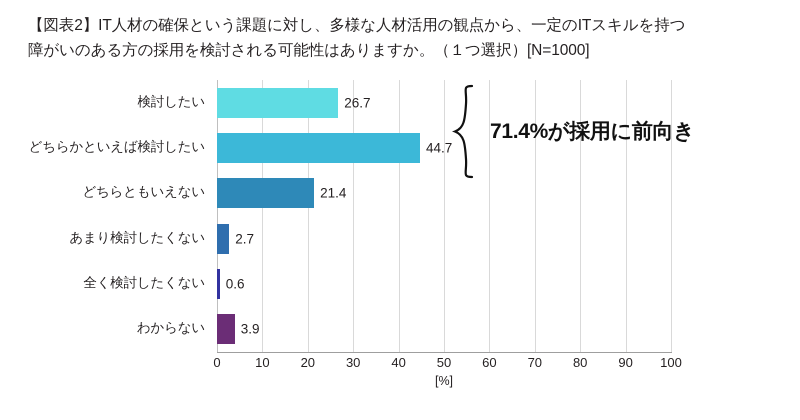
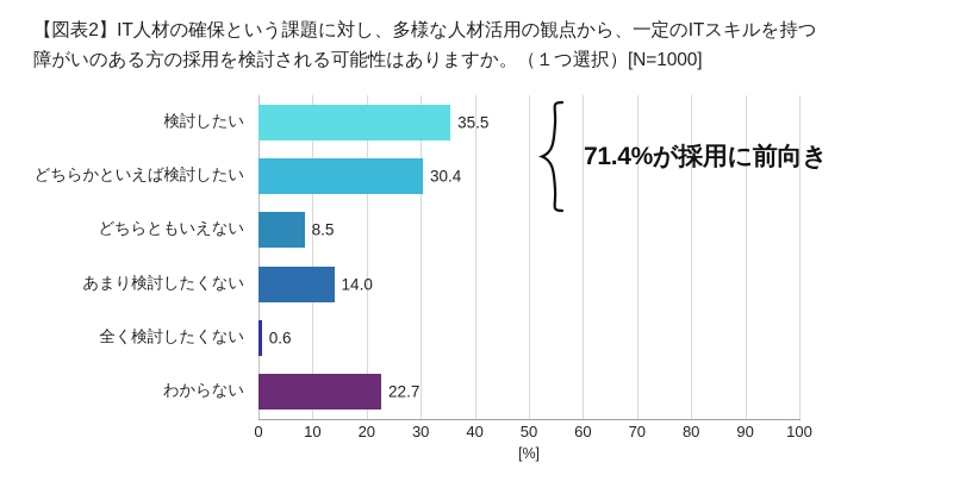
検討したい: 26.7 -> 35.5
どちらかといえば検討したい: 44.7 -> 30.4
どちらともいえない: 21.4 -> 8.5
あまり検討したくない: 2.7 -> 14.0
わからない: 3.9 -> 22.7
